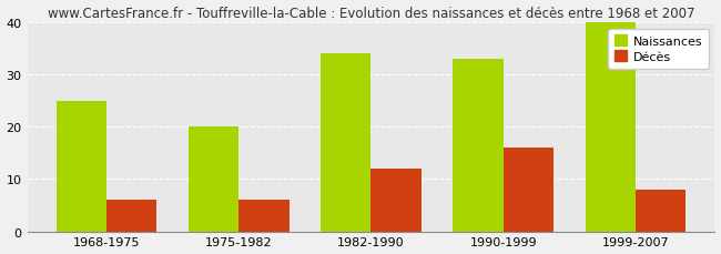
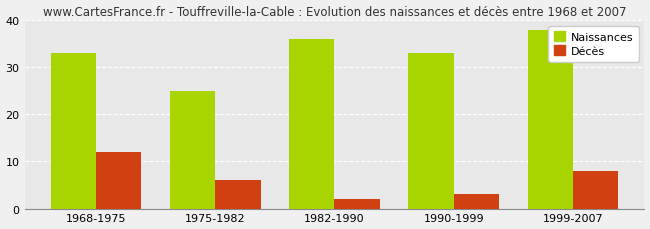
Naissances/1968-1975: 25 -> 33
Décès/1968-1975: 6 -> 12
Naissances/1975-1982: 20 -> 25
Naissances/1982-1990: 34 -> 36
Décès/1982-1990: 12 -> 2
Décès/1990-1999: 16 -> 3
Naissances/1999-2007: 40 -> 38
